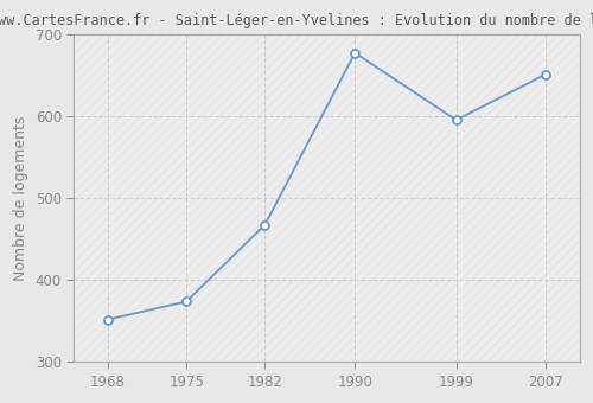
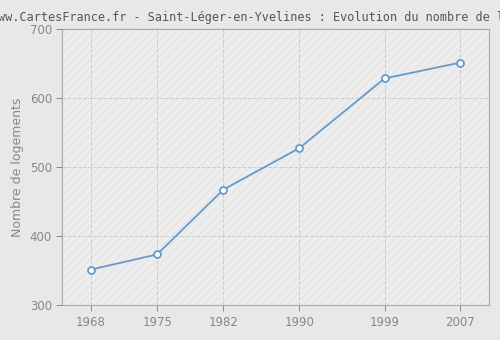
1990: 678 -> 528
1999: 596 -> 629
